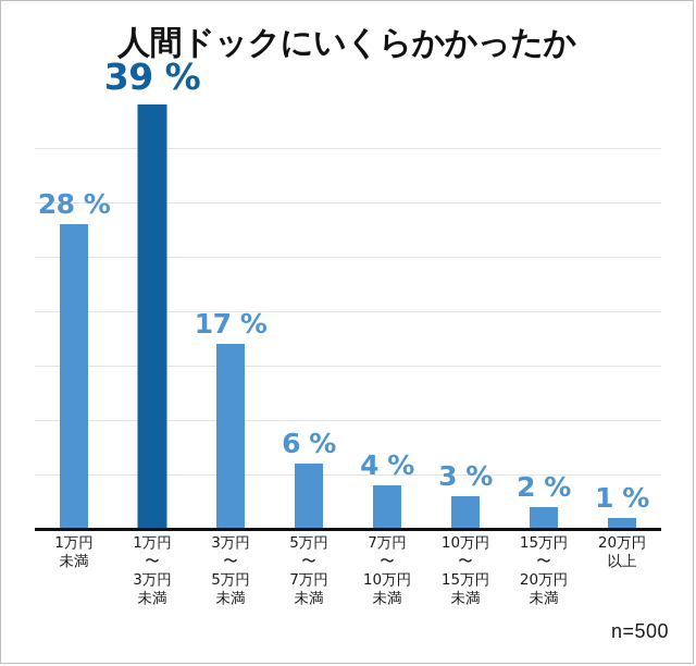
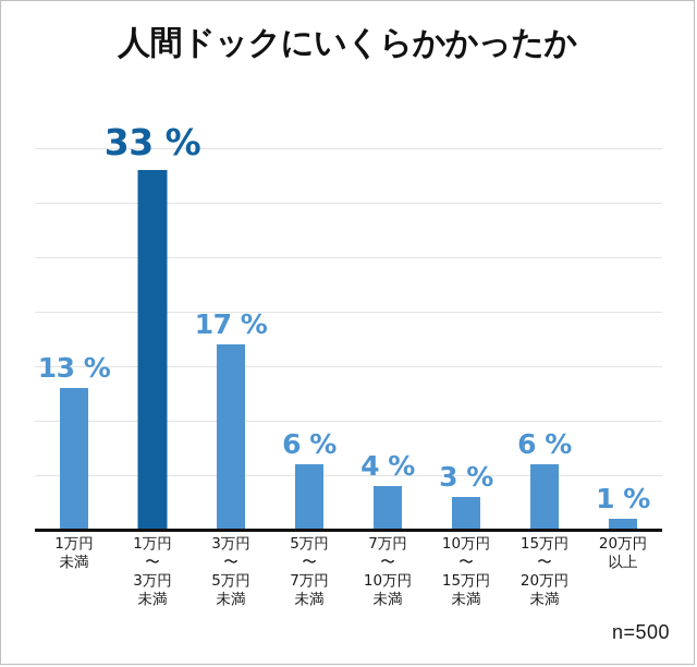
1万円 未満: 28 -> 13
1万円 〜 3万円 未満: 39 -> 33
15万円 〜 20万円 未満: 2 -> 6
